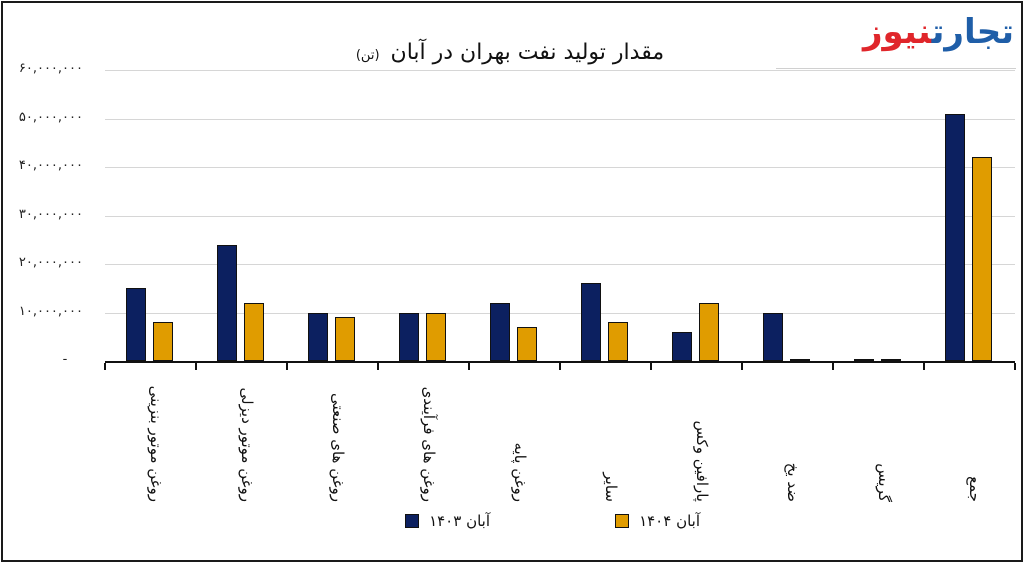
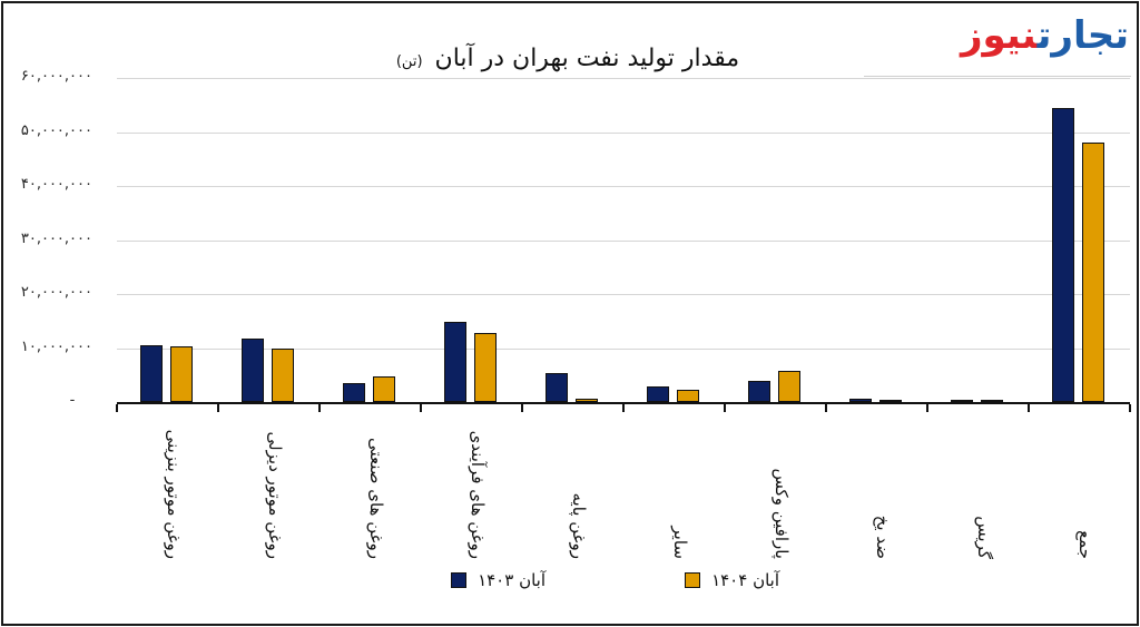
آبان ۱۴۰۳/روغن موتور بنزینی: 15000000 -> 10000000
آبان ۱۴۰۴/روغن موتور بنزینی: 8000000 -> 10000000
آبان ۱۴۰۳/روغن موتور دیزلی: 24000000 -> 12000000
آبان ۱۴۰۴/روغن موتور دیزلی: 12000000 -> 10000000
آبان ۱۴۰۳/روغن های صنعتی: 10000000 -> 4000000
آبان ۱۴۰۴/روغن های صنعتی: 9000000 -> 5000000
آبان ۱۴۰۳/روغن های فرآیندی: 10000000 -> 15000000
آبان ۱۴۰۴/روغن های فرآیندی: 10000000 -> 13000000
آبان ۱۴۰۳/روغن پایه: 12000000 -> 5000000
آبان ۱۴۰۴/روغن پایه: 7000000 -> 1000000
آبان ۱۴۰۳/سایر: 16000000 -> 3000000
آبان ۱۴۰۴/سایر: 8000000 -> 2000000
آبان ۱۴۰۳/پارافین وکس: 6000000 -> 4000000
آبان ۱۴۰۴/پارافین وکس: 12000000 -> 6000000
آبان ۱۴۰۳/ضد یخ: 10000000 -> 1000000
آبان ۱۴۰۳/جمع: 51000000 -> 54000000
آبان ۱۴۰۴/جمع: 42000000 -> 48000000
